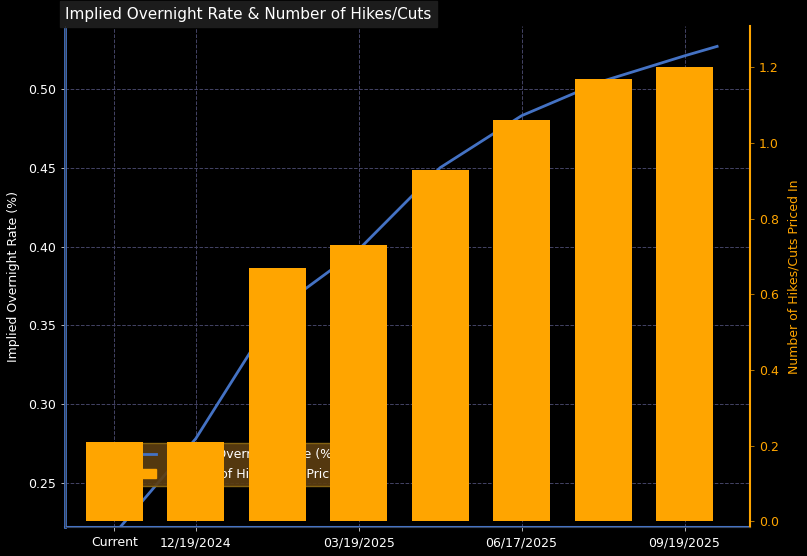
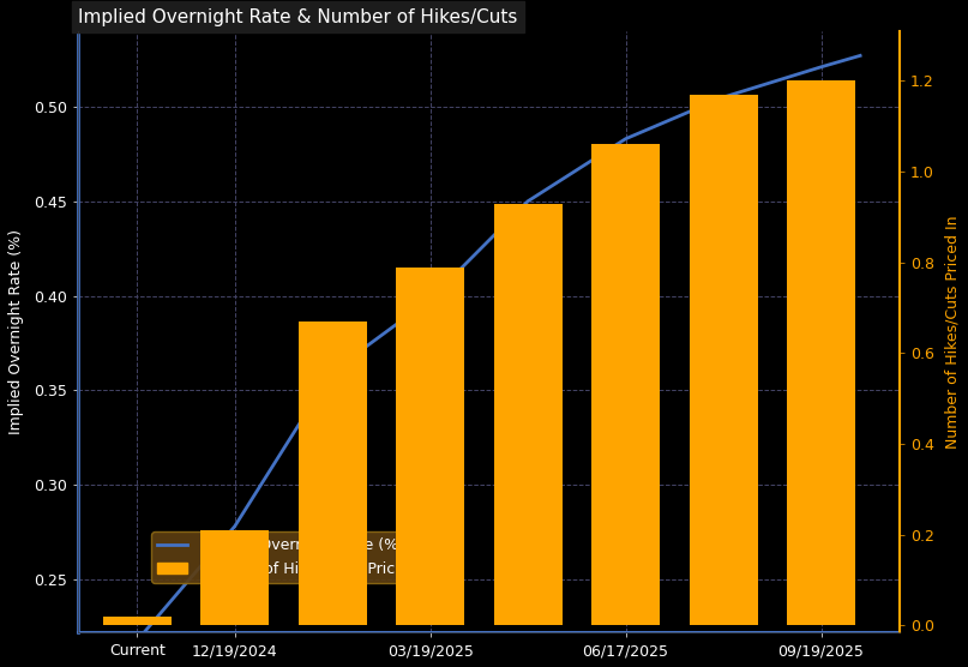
Number of Hikes/Cuts Priced In/Current: 0.21 -> 0.02
Number of Hikes/Cuts Priced In/03/19/2025: 0.73 -> 0.79
